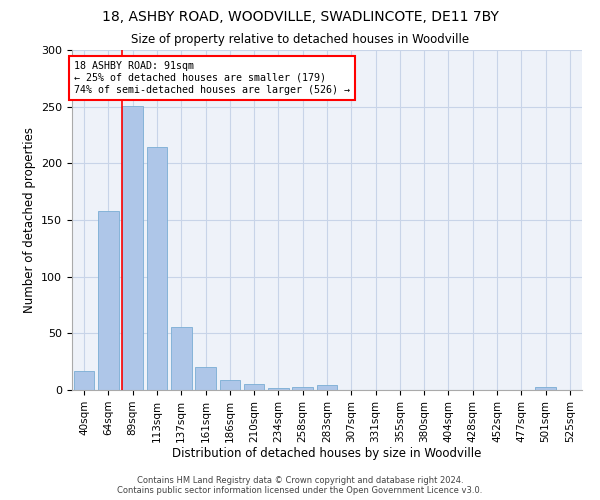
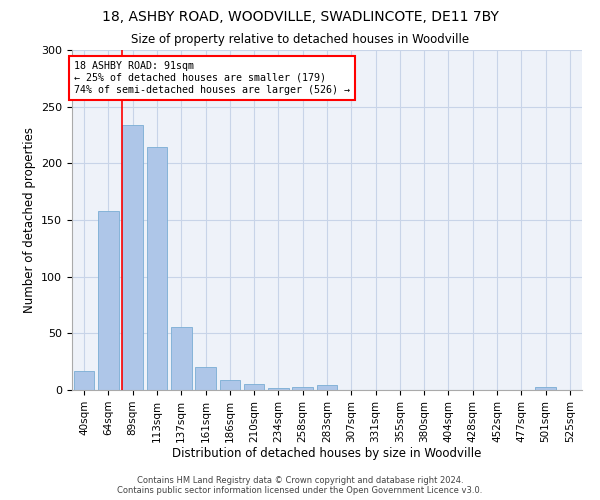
89sqm: 251 -> 234
